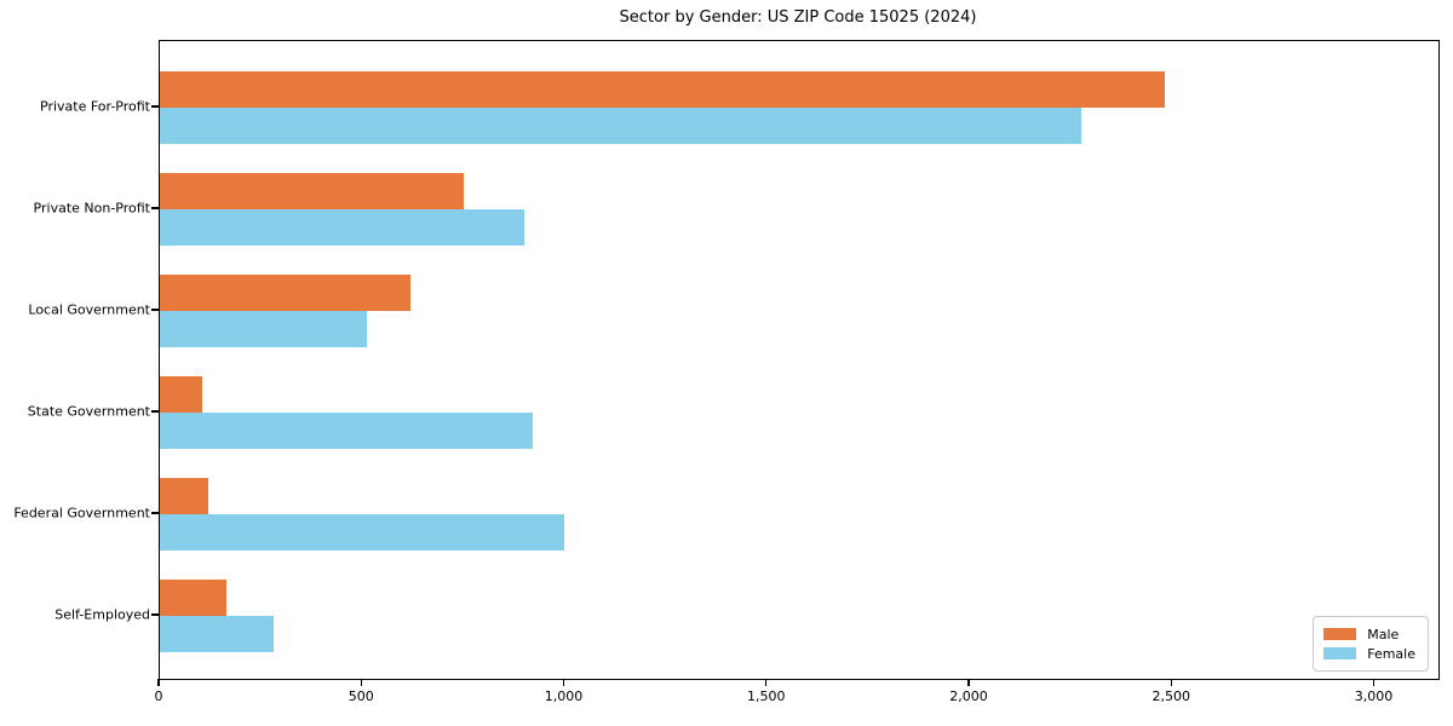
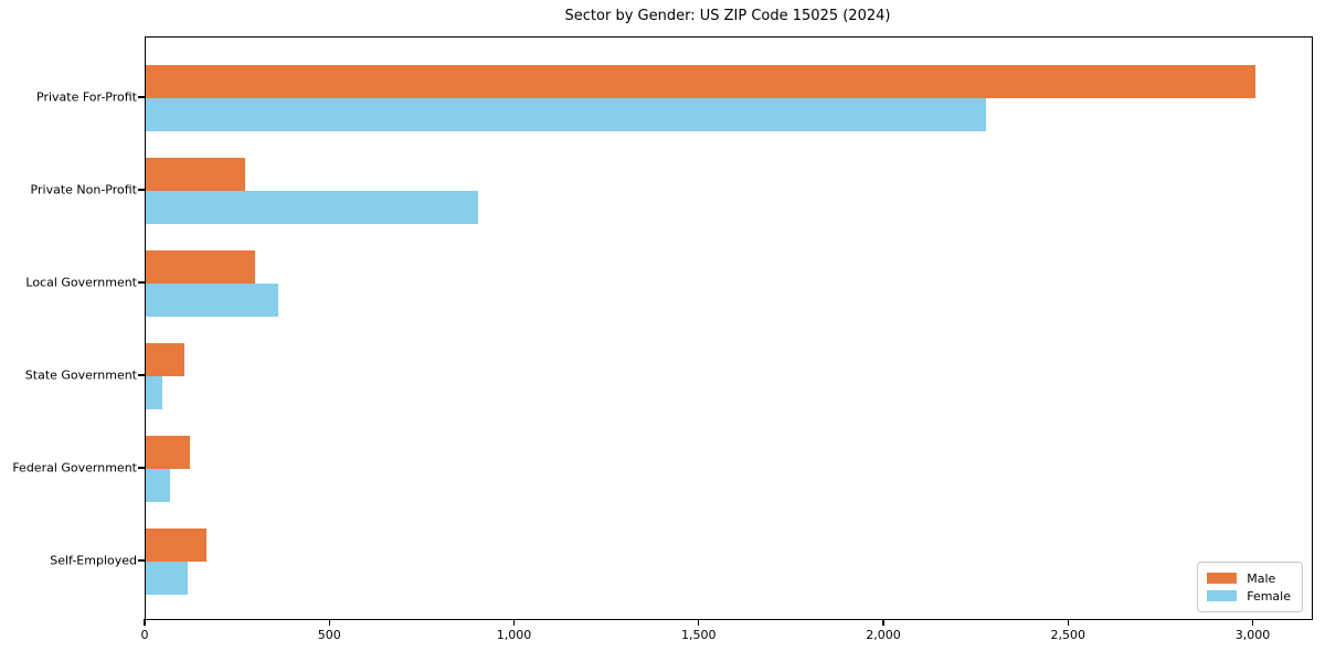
Male/Private For-Profit: 2480 -> 3000
Male/Private Non-Profit: 750 -> 270
Male/Local Government: 620 -> 300
Female/Local Government: 510 -> 360
Female/State Government: 920 -> 40
Female/Federal Government: 1000 -> 60
Female/Self-Employed: 280 -> 120
